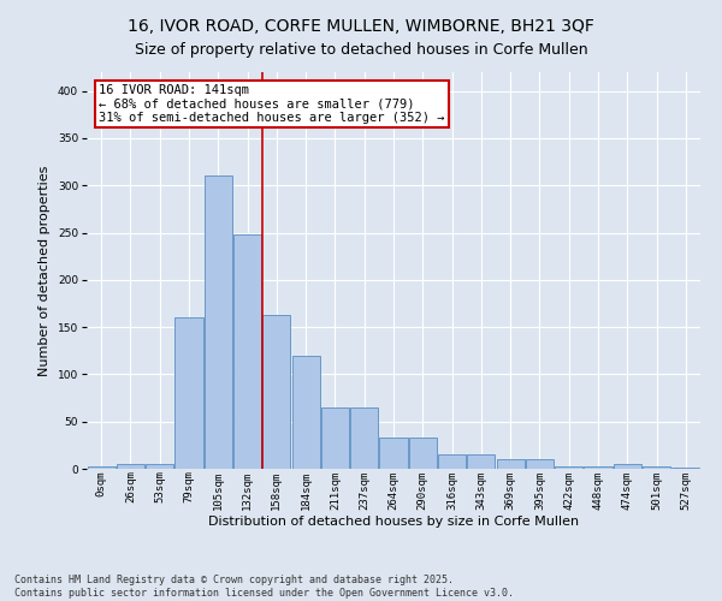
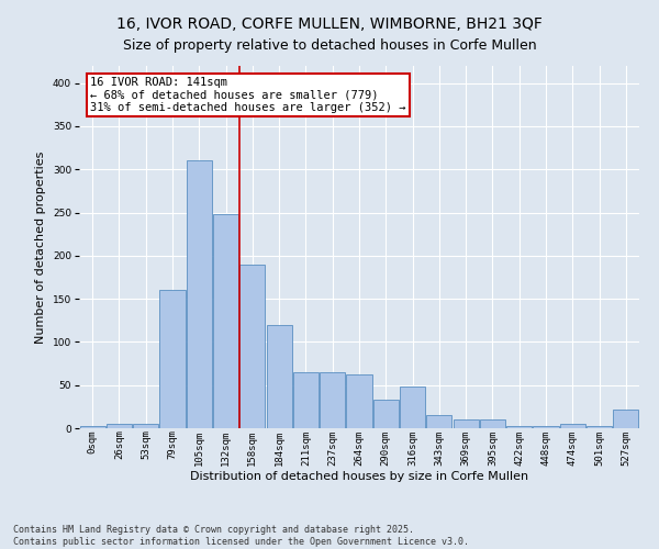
158sqm: 163 -> 190
264sqm: 33 -> 62
316sqm: 15 -> 48
527sqm: 1 -> 22
